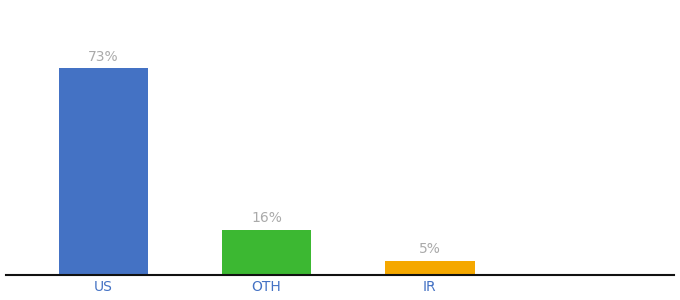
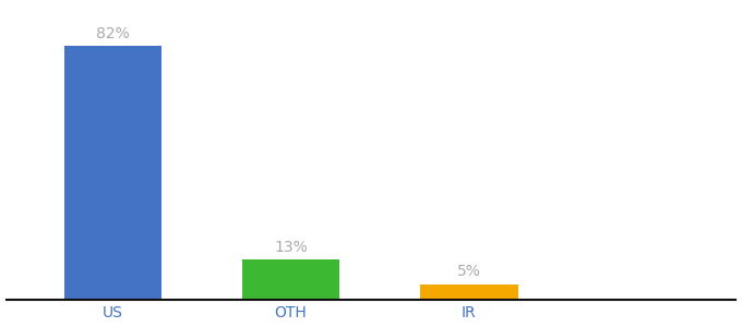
US: 73% -> 82%
OTH: 16% -> 13%
